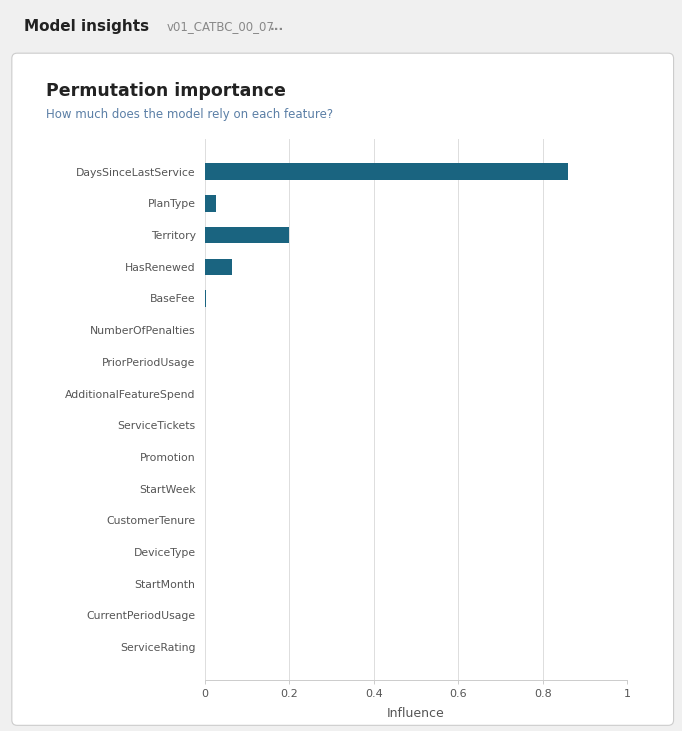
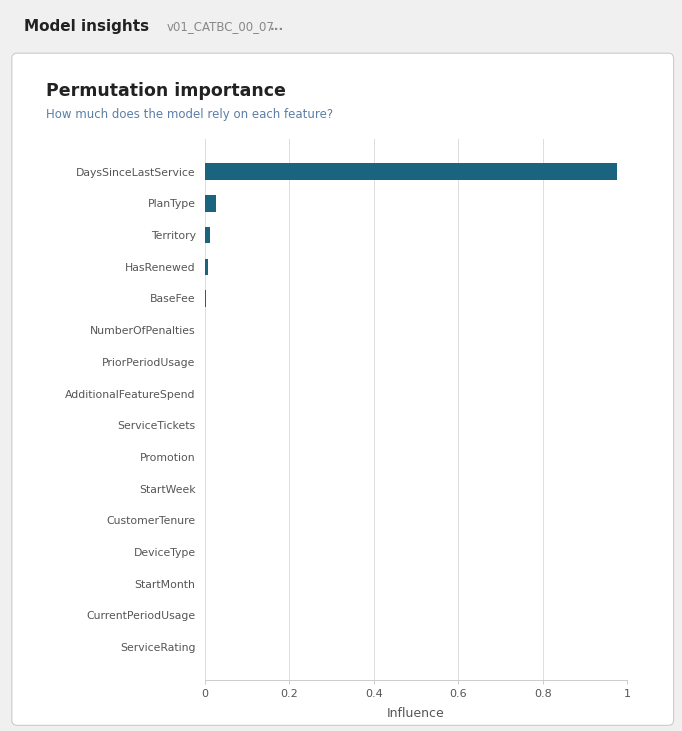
DaysSinceLastService: 0.860 -> 0.975
Territory: 0.200 -> 0.012
HasRenewed: 0.065 -> 0.008
